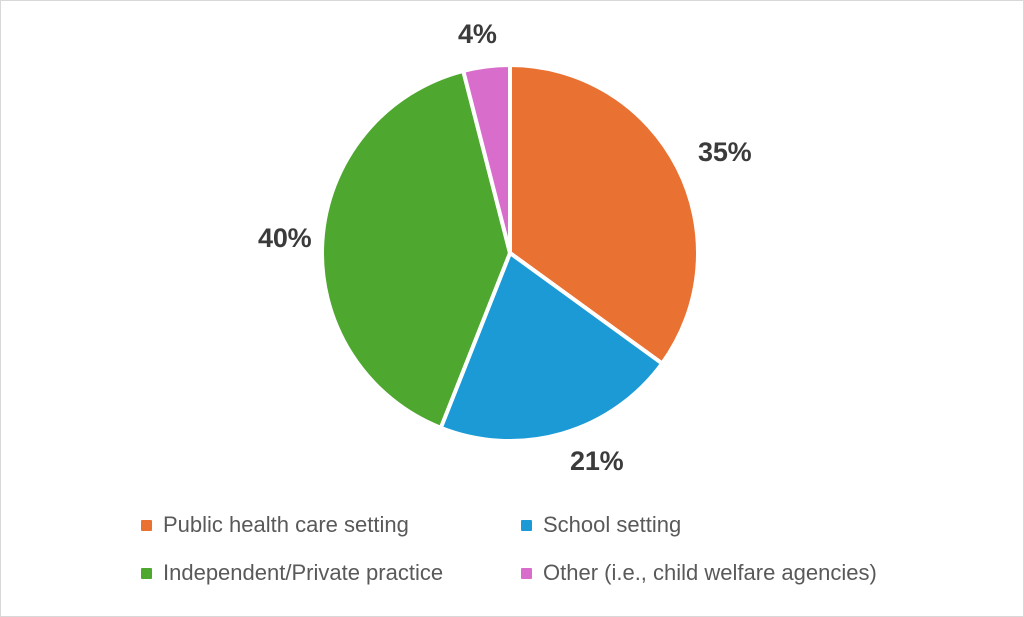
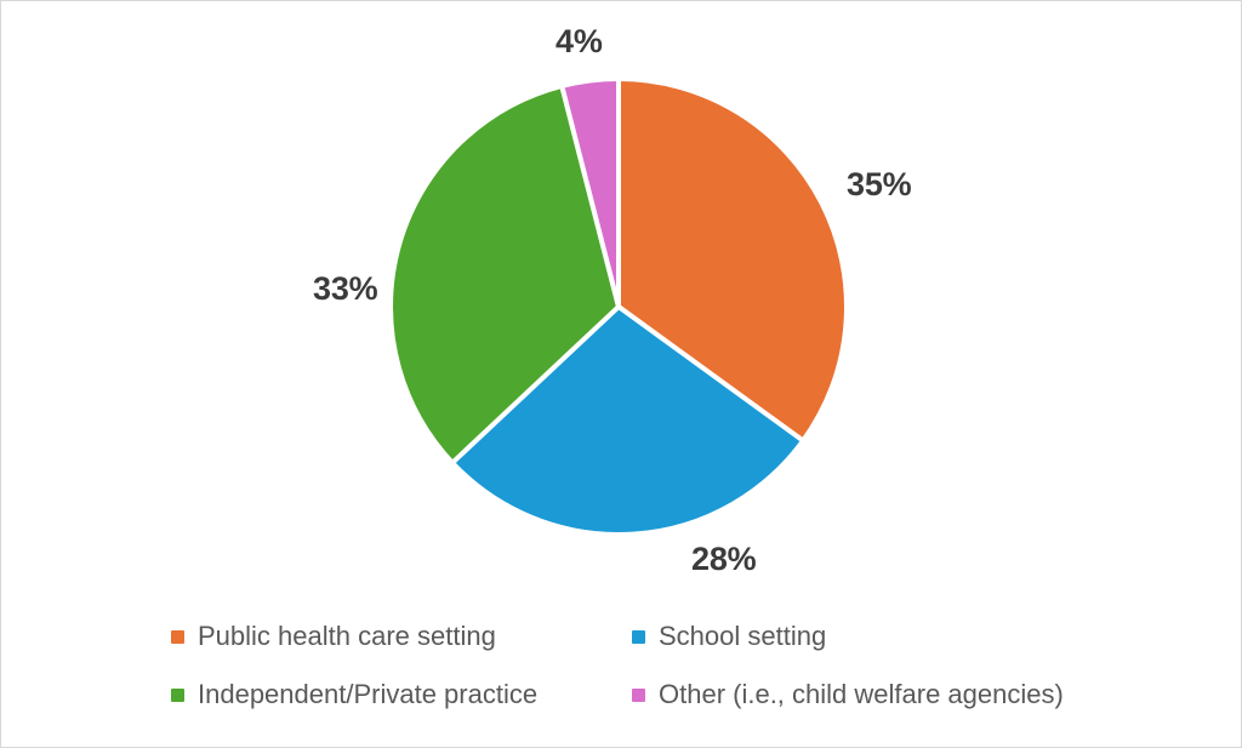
School setting: 21% -> 28%
Independent/Private practice: 40% -> 33%
